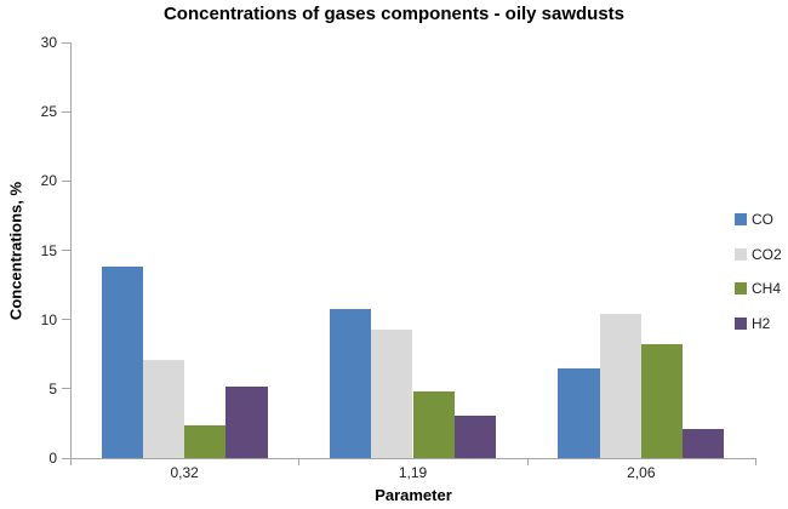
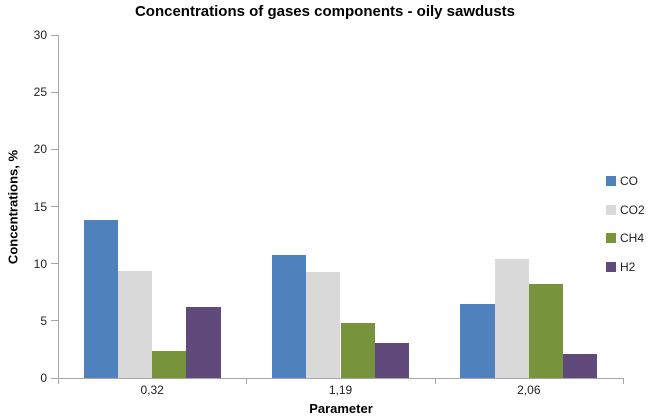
CO2/0,32: 7.1 -> 9.4
H2/0,32: 5.2 -> 6.2
